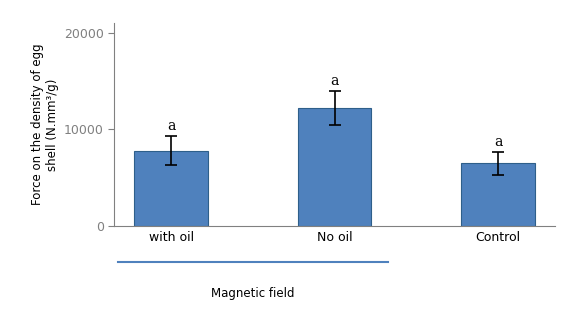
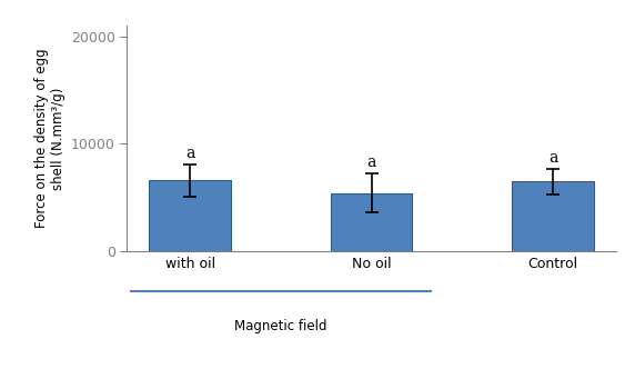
with oil: 7800 -> 6600
No oil: 12200 -> 5400
